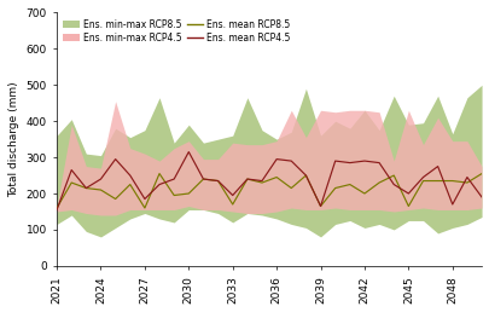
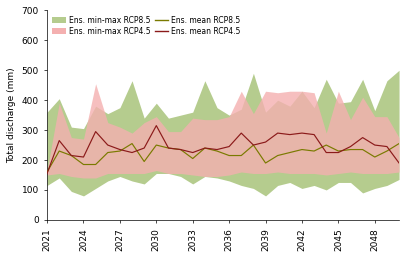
Ens. mean RCP8.5/2024: 210 -> 185
Ens. mean RCP4.5/2024: 240 -> 210
Ens. mean RCP8.5/2027: 160 -> 230
Ens. mean RCP4.5/2027: 185 -> 235
Ens. mean RCP8.5/2030: 200 -> 250
Ens. mean RCP8.5/2033: 170 -> 205
Ens. mean RCP4.5/2033: 195 -> 225
Ens. mean RCP8.5/2036: 245 -> 215
Ens. mean RCP4.5/2036: 295 -> 245
Ens. mean RCP8.5/2039: 165 -> 190
Ens. mean RCP4.5/2039: 165 -> 260
Ens. mean RCP8.5/2042: 200 -> 235
Ens. mean RCP8.5/2045: 165 -> 230
Ens. mean RCP4.5/2045: 200 -> 225
Ens. mean RCP8.5/2048: 235 -> 210
Ens. mean RCP4.5/2048: 170 -> 250
